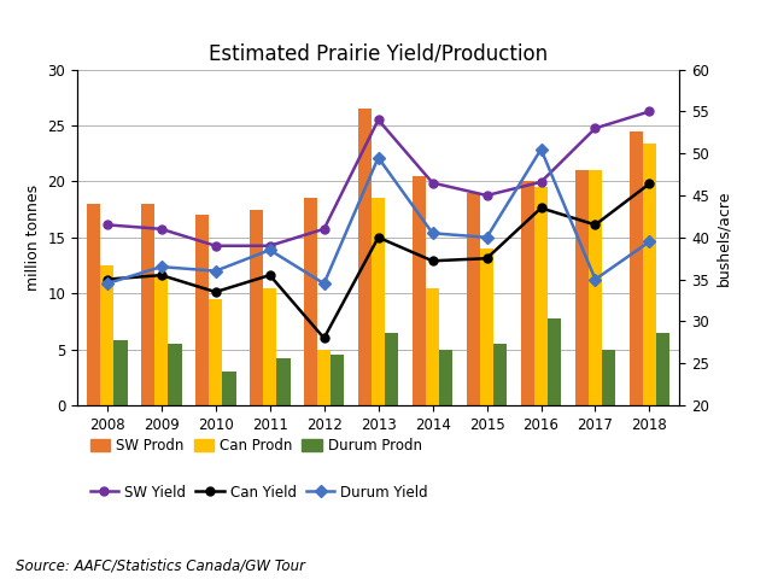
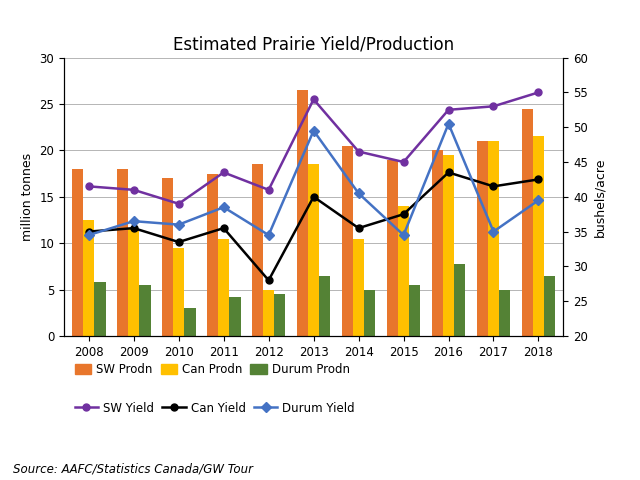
SW Yield/2011: 39.0 -> 43.5
Can Yield/2014: 37.2 -> 35.5
Durum Yield/2015: 40.0 -> 34.5
SW Yield/2016: 46.6 -> 52.5
Can Prodn/2018: 23.4 -> 21.5
Can Yield/2018: 46.4 -> 42.5
